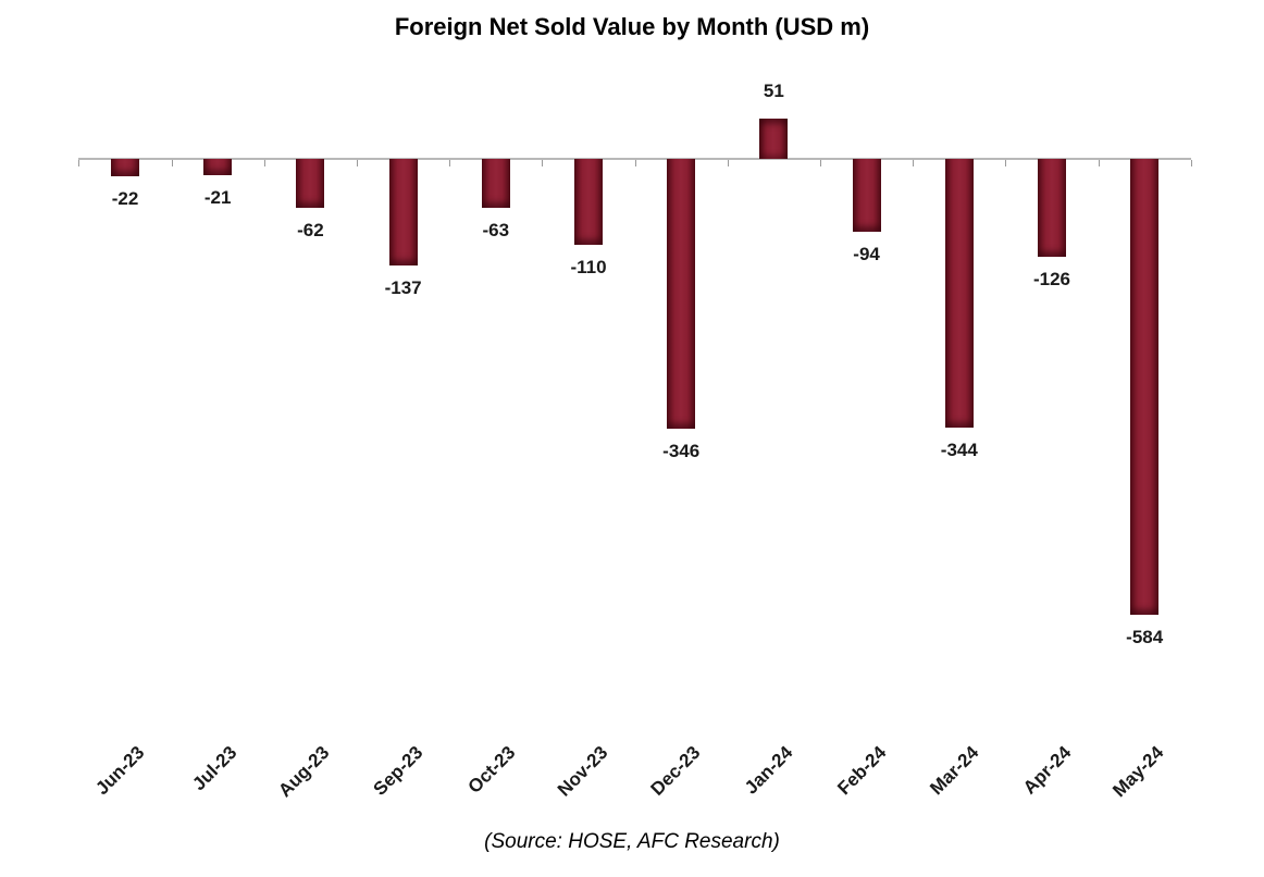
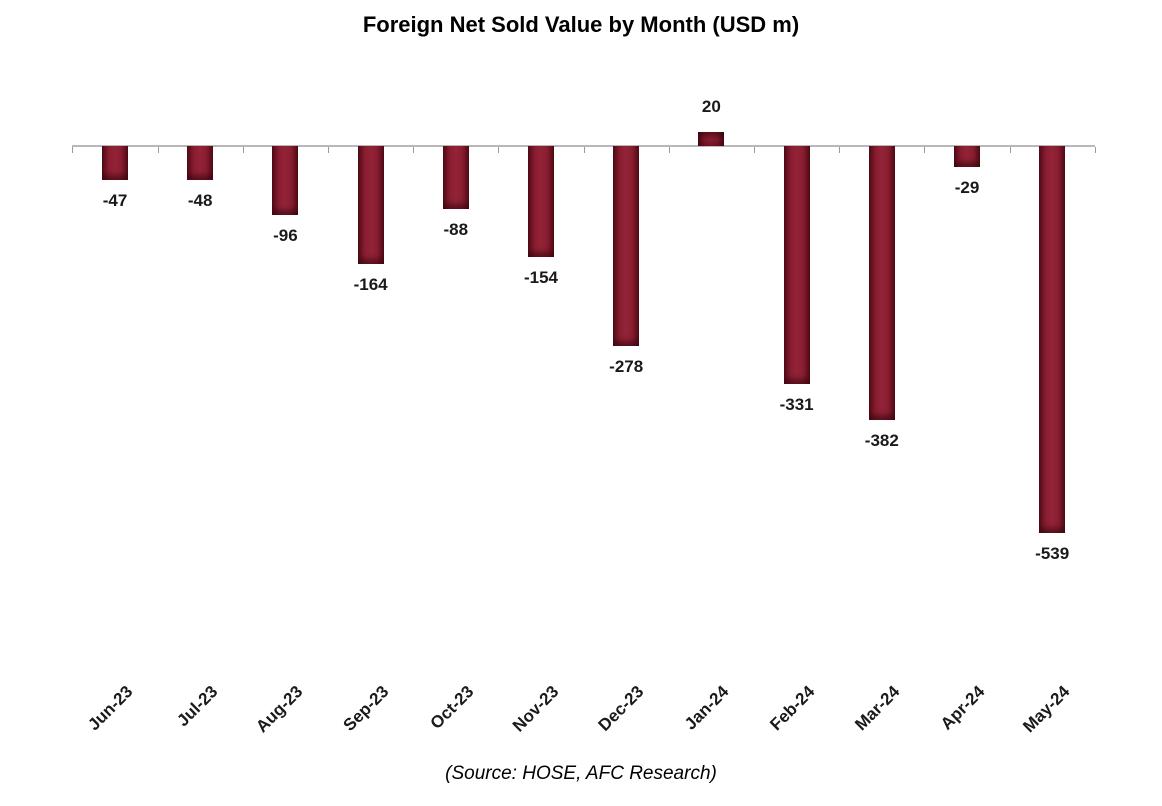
Jun-23: -22 -> -47
Jul-23: -21 -> -48
Aug-23: -62 -> -96
Sep-23: -137 -> -164
Oct-23: -63 -> -88
Nov-23: -110 -> -154
Dec-23: -346 -> -278
Jan-24: 51 -> 20
Feb-24: -94 -> -331
Mar-24: -344 -> -382
Apr-24: -126 -> -29
May-24: -584 -> -539
